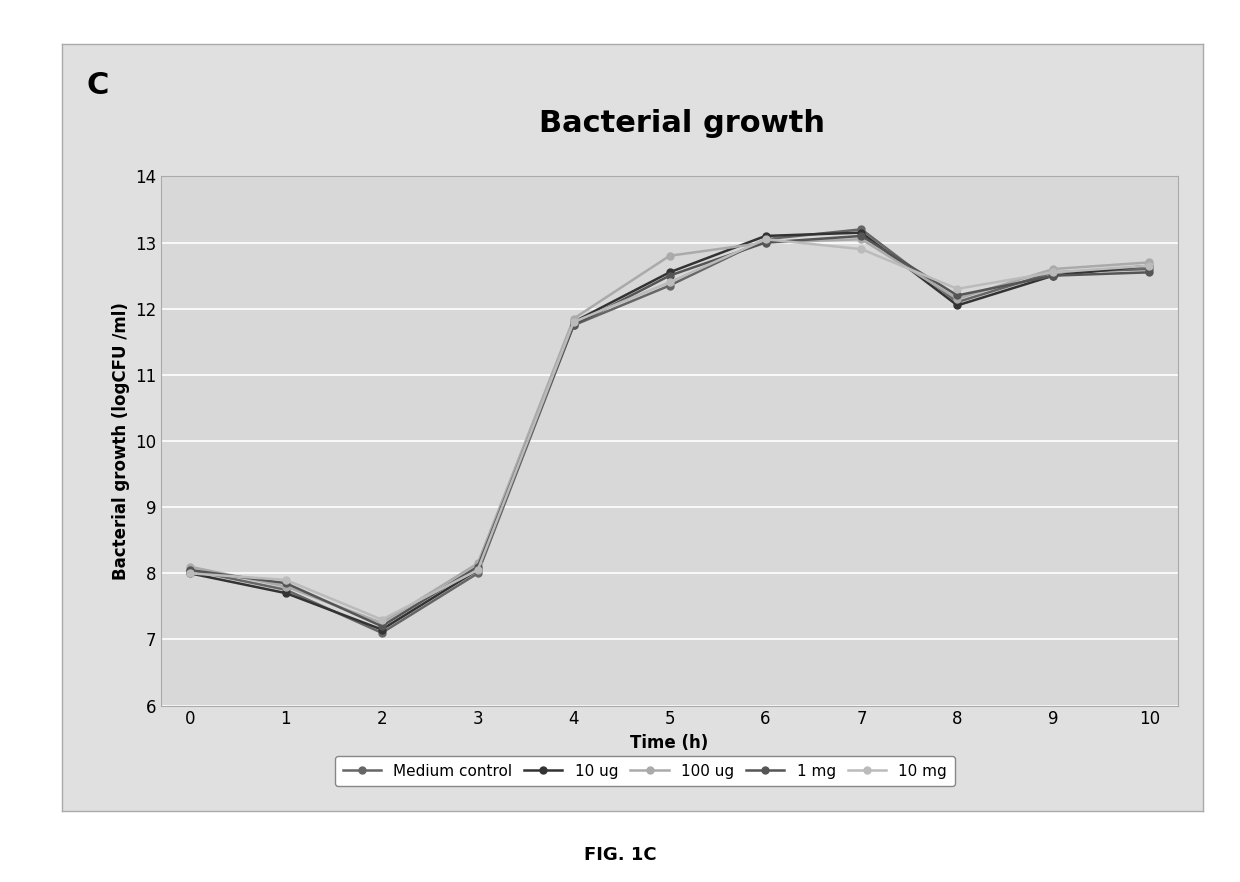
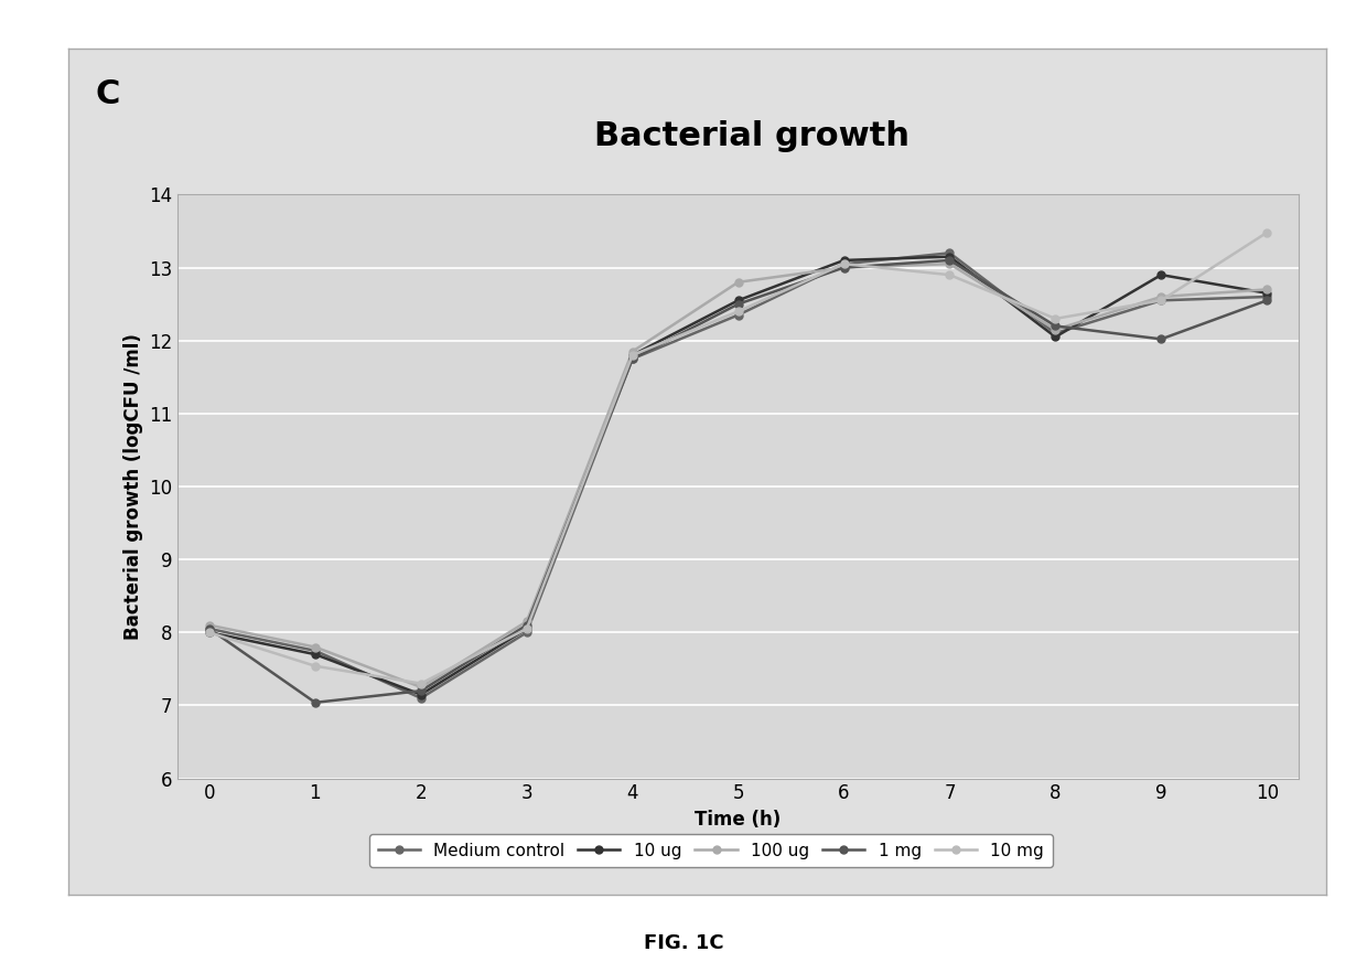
1 mg/1: 7.85 -> 7.04
10 mg/1: 7.90 -> 7.54
10 ug/9: 12.50 -> 12.90
1 mg/9: 12.50 -> 12.02
10 mg/10: 12.65 -> 13.48
